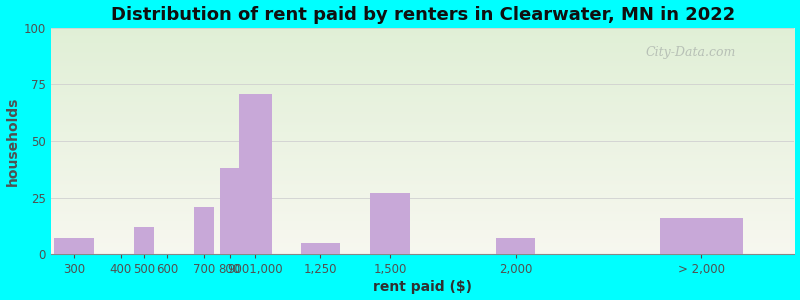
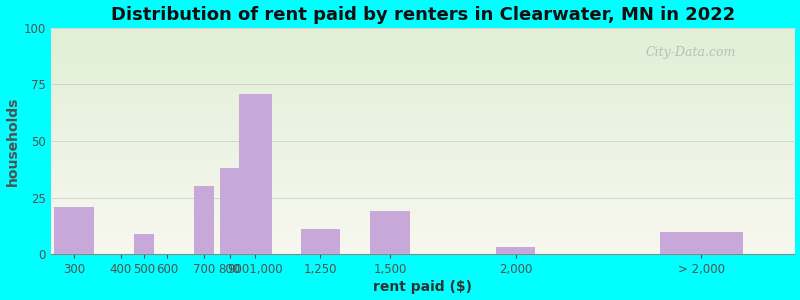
300: 7 -> 21
500: 12 -> 9
700: 21 -> 30
1,250: 5 -> 11
1,500: 27 -> 19
2,000: 7 -> 3
> 2,000: 16 -> 10
